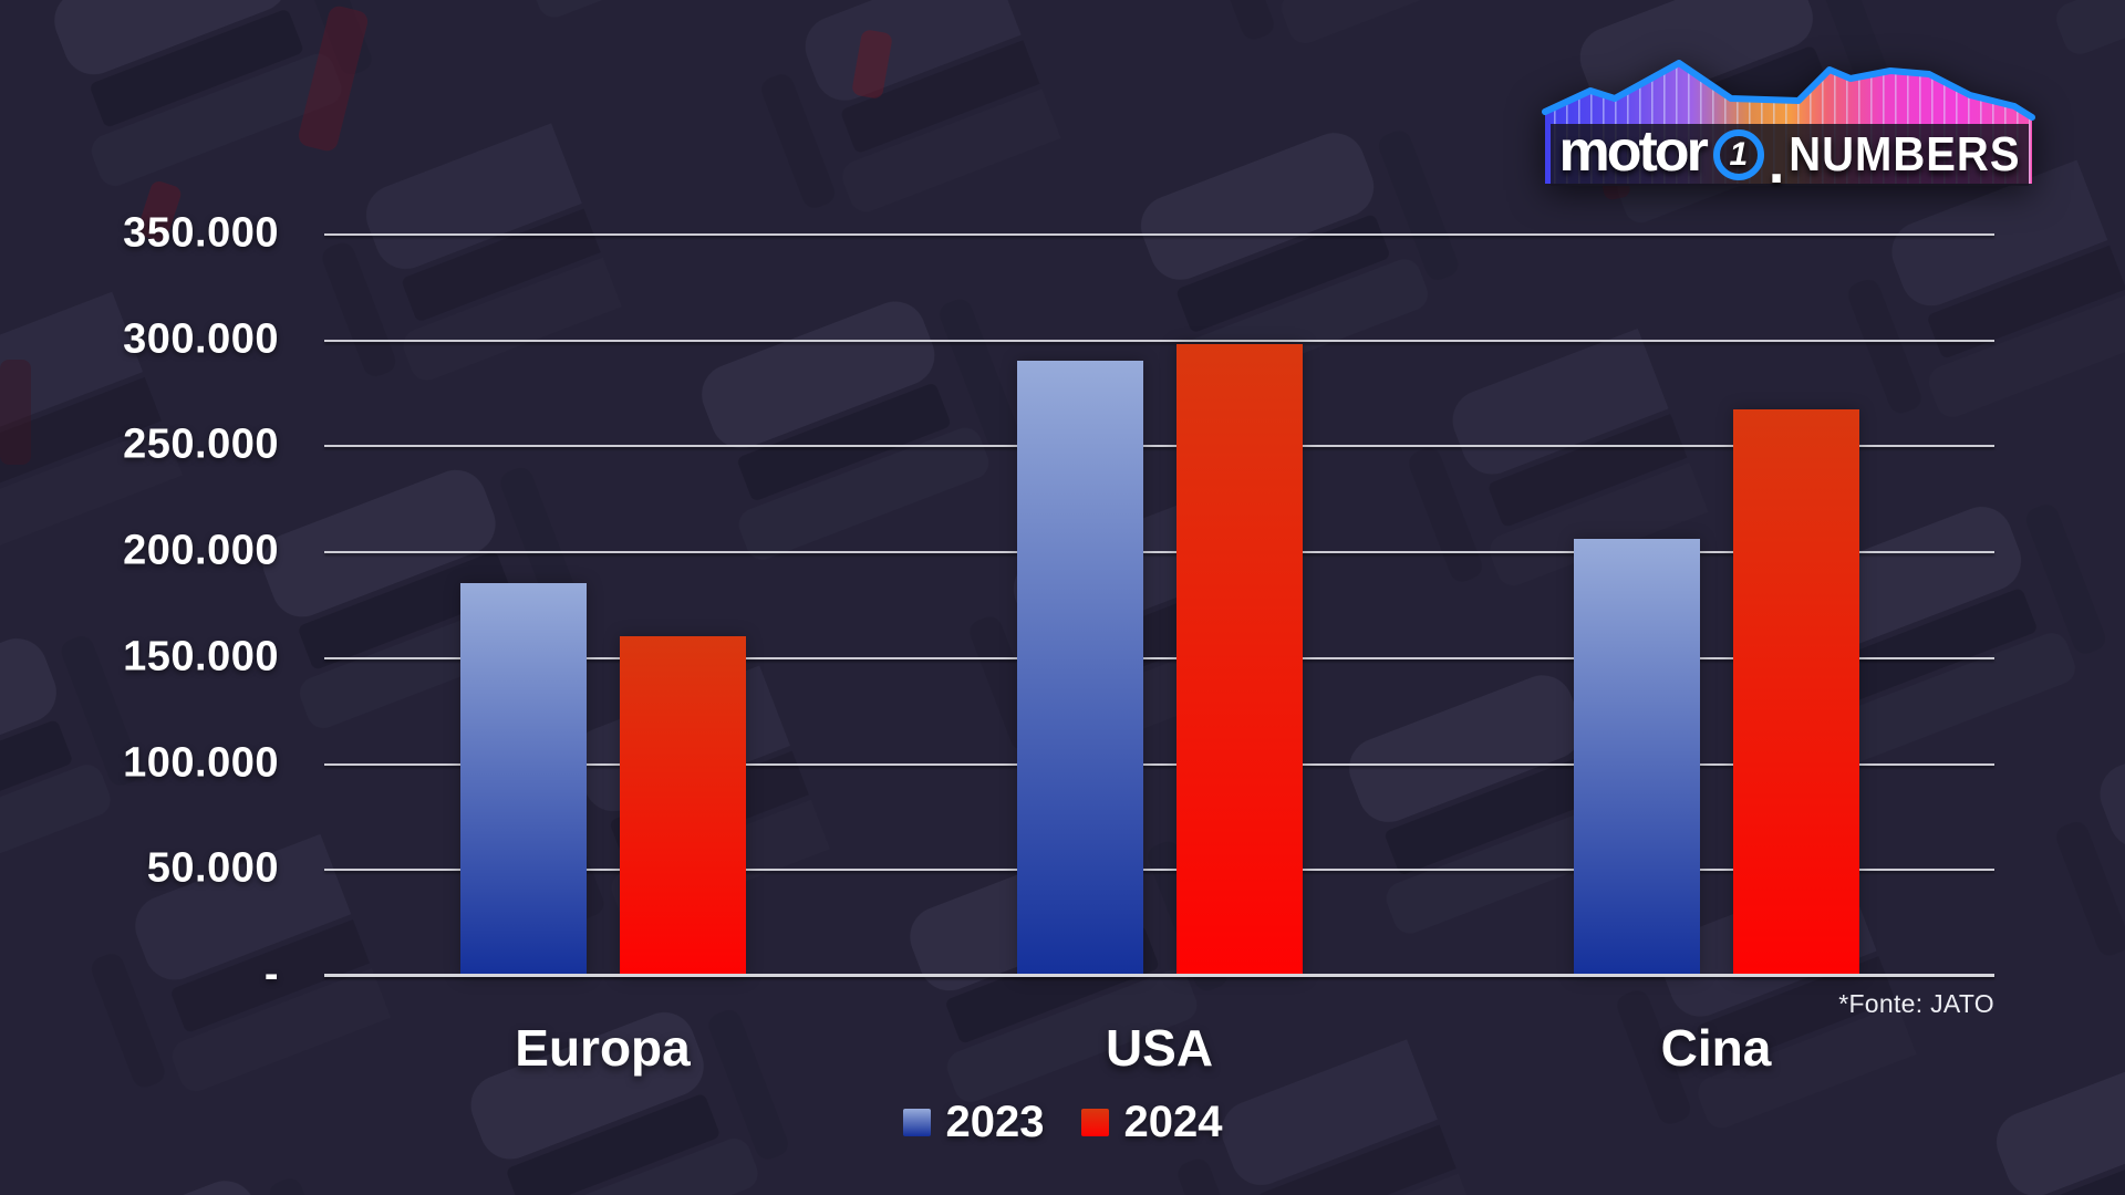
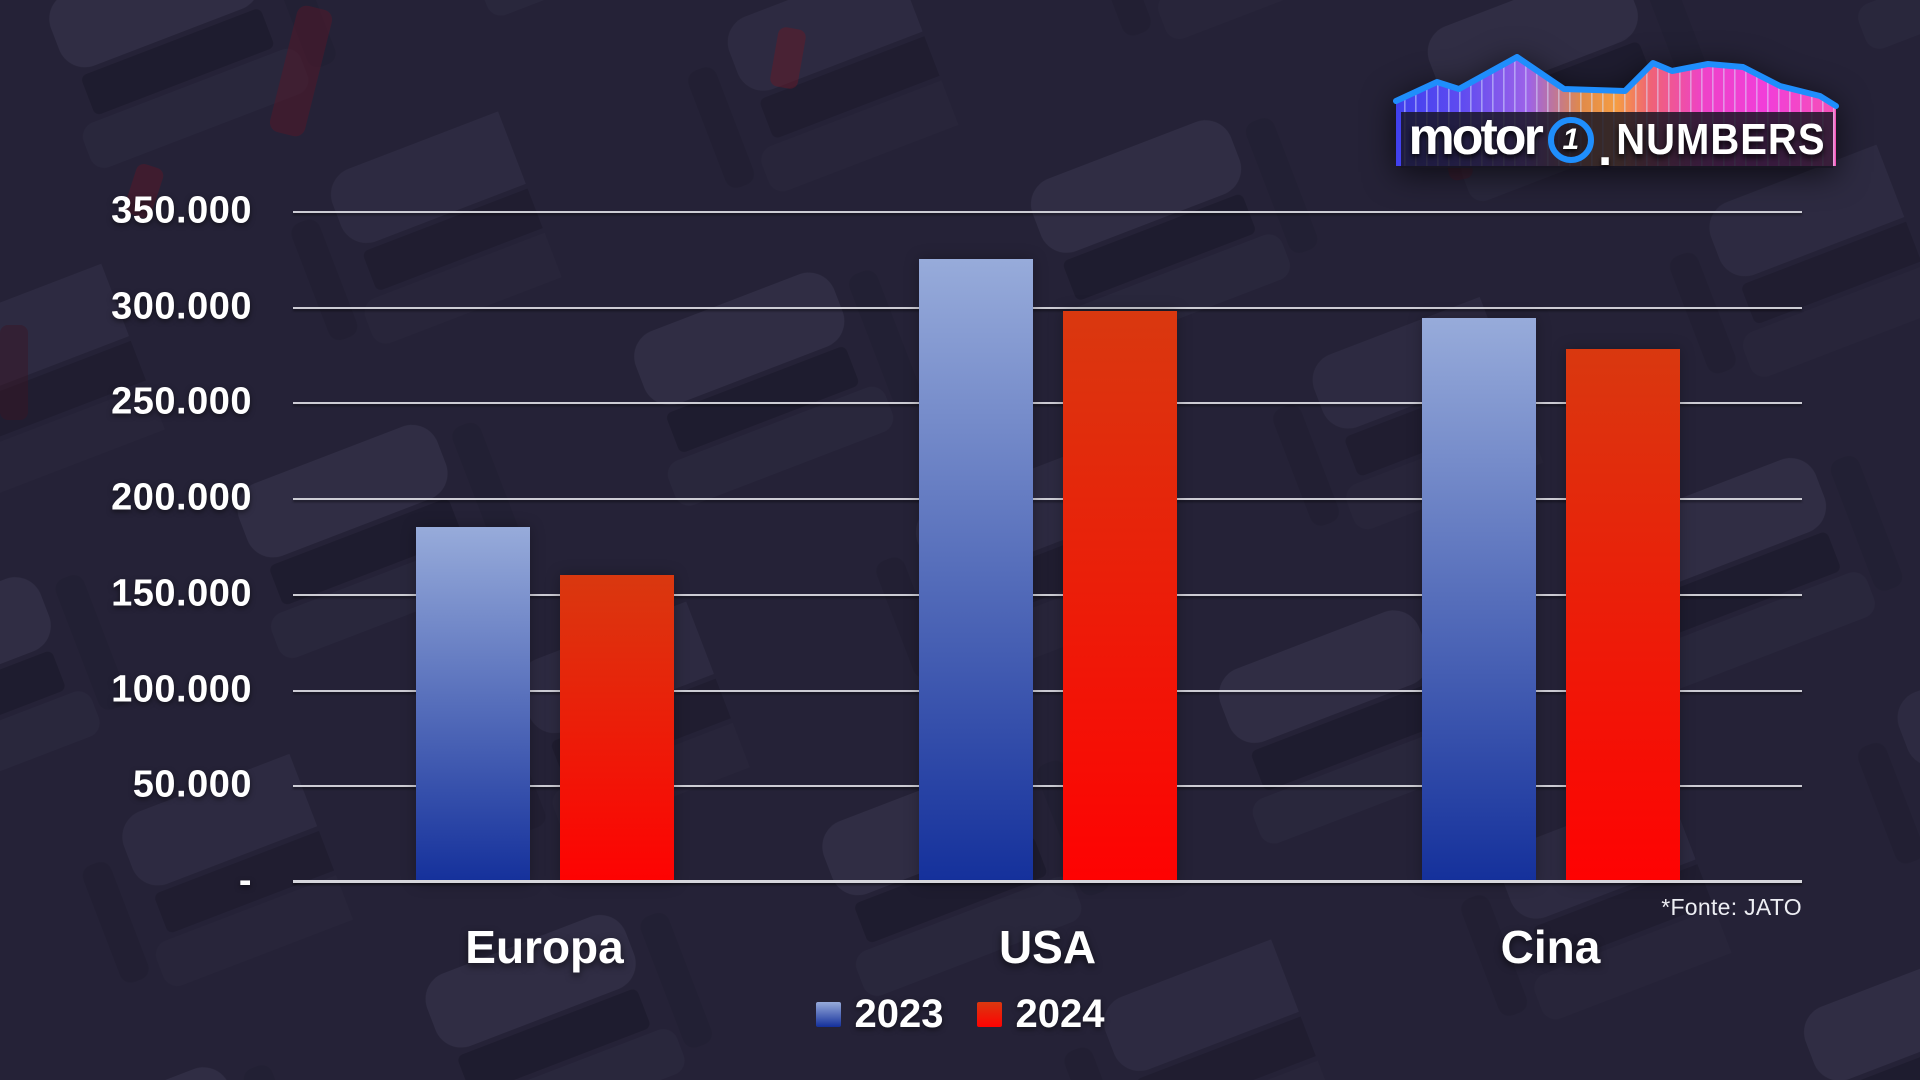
2023/USA: 290000 -> 325000
2023/Cina: 206000 -> 294000
2024/Cina: 267000 -> 278000
